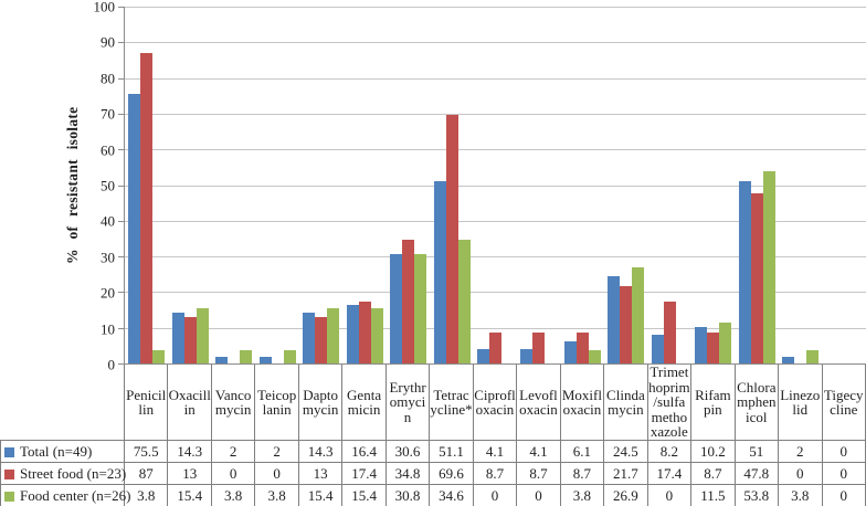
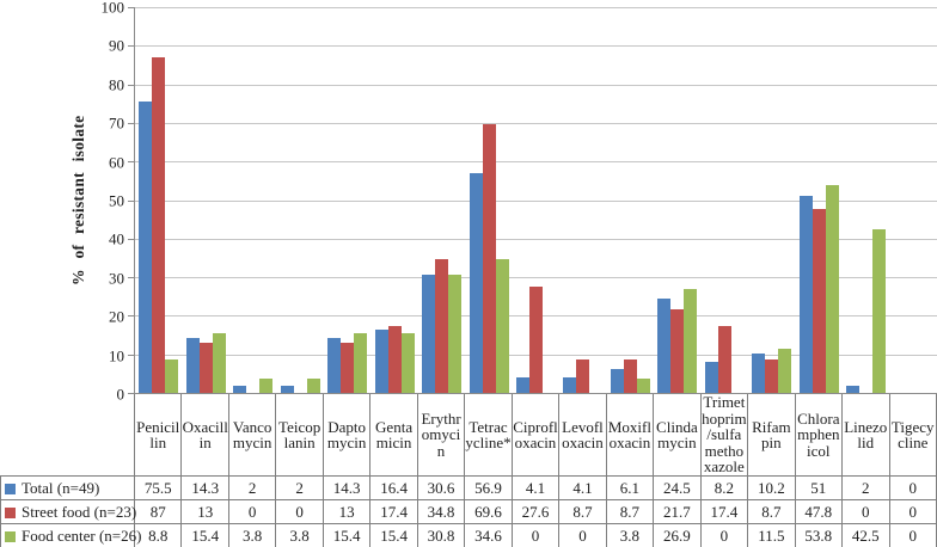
Food center (n=26)/Penicillin: 3.8 -> 8.8
Total (n=49)/Tetracycline*: 51.1 -> 56.9
Street food (n=23)/Ciprofloxacin: 8.7 -> 27.6
Food center (n=26)/Linezolid: 3.8 -> 42.5
